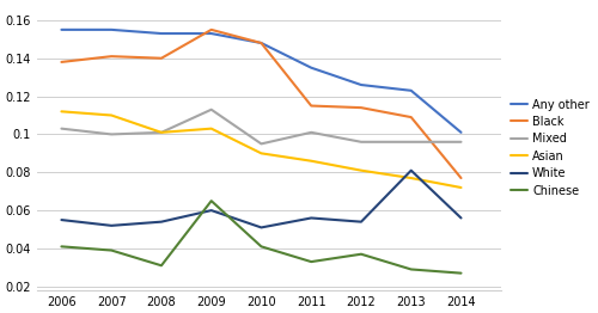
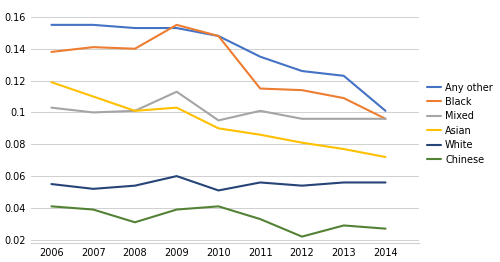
Asian/2006: 0.112 -> 0.119
Chinese/2009: 0.065 -> 0.039
Chinese/2012: 0.037 -> 0.022
White/2013: 0.081 -> 0.056
Black/2014: 0.077 -> 0.096
